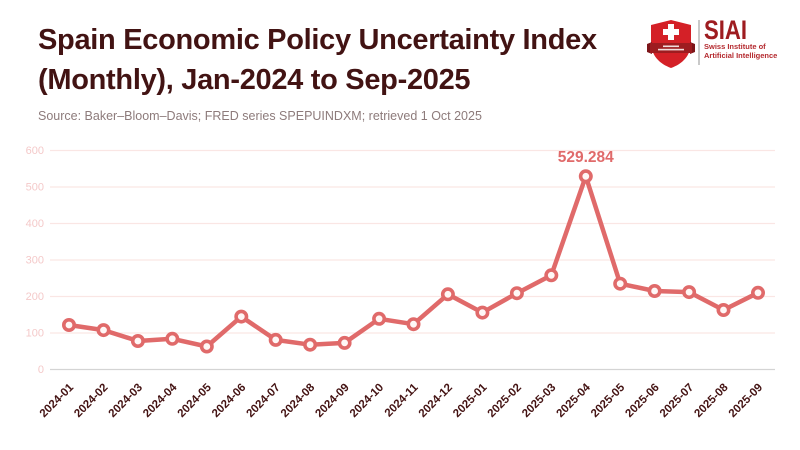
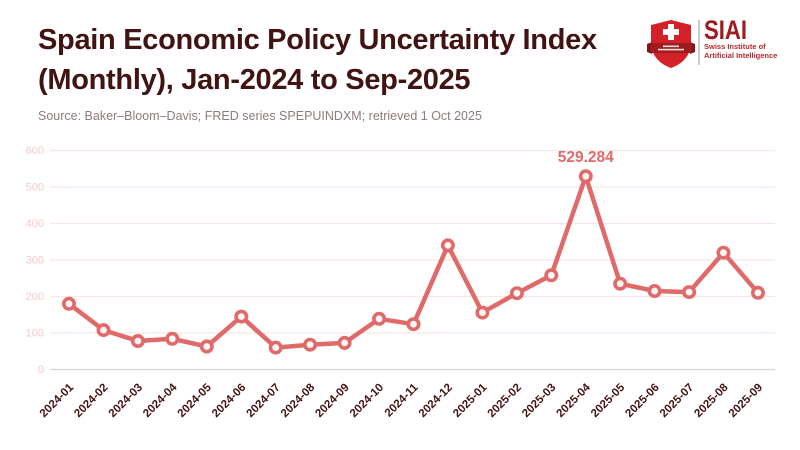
2024-01: 120 -> 180
2024-07: 80 -> 60
2024-12: 210 -> 340
2025-08: 160 -> 320
